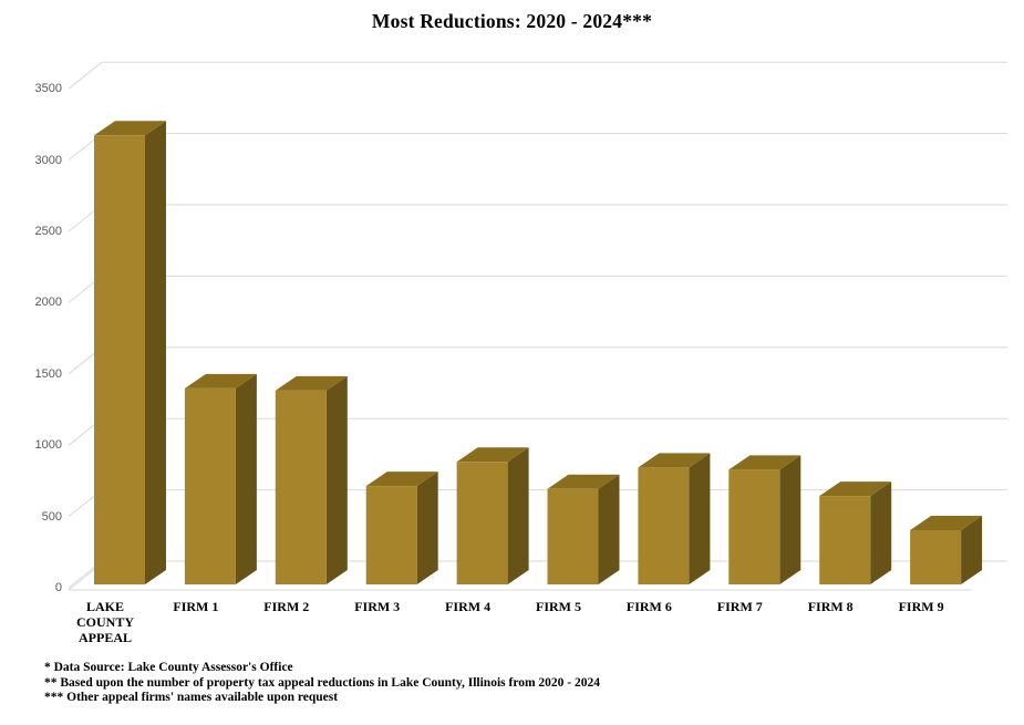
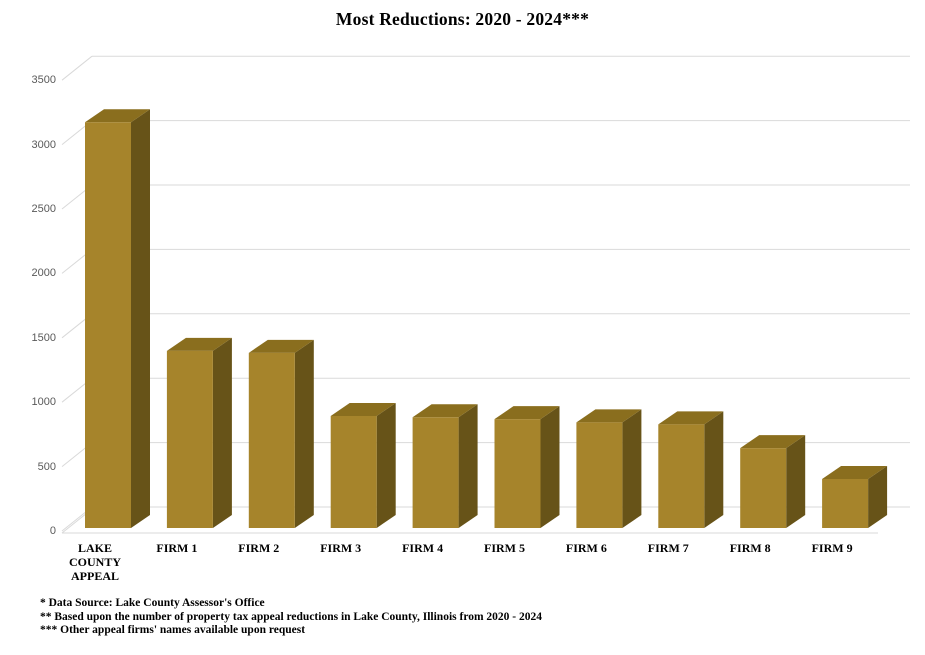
FIRM 3: 690 -> 870
FIRM 5: 670 -> 840
